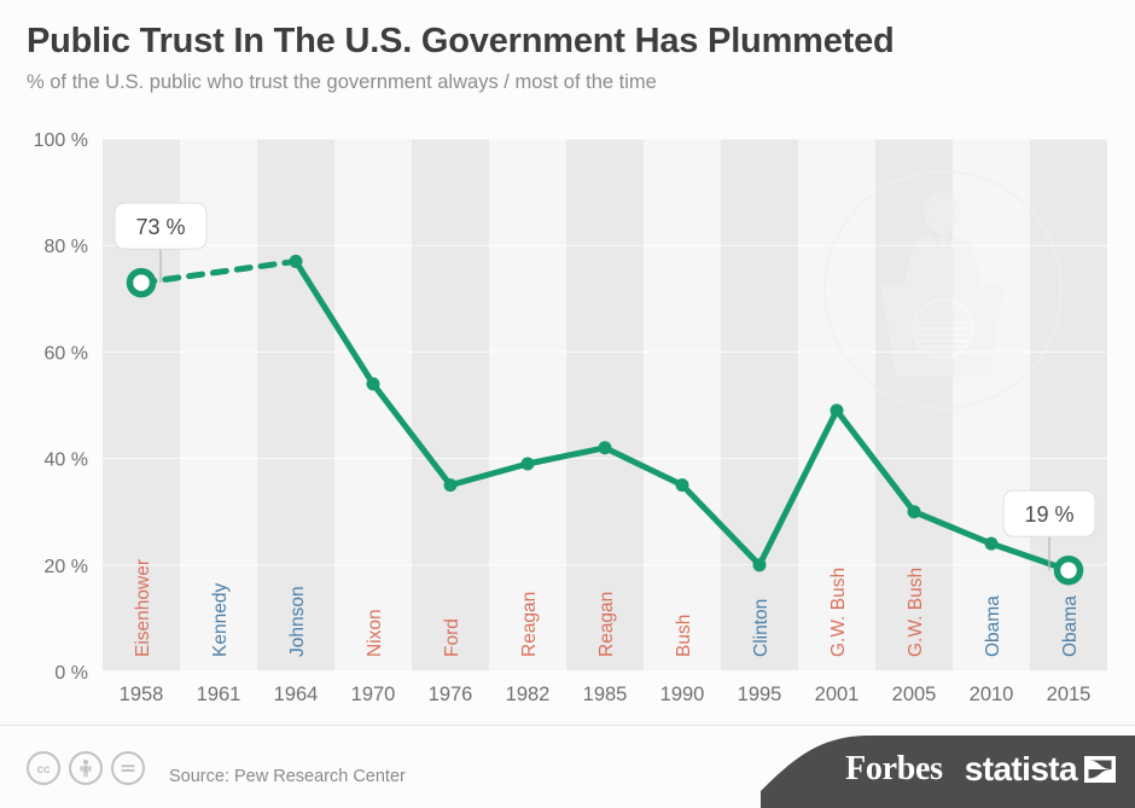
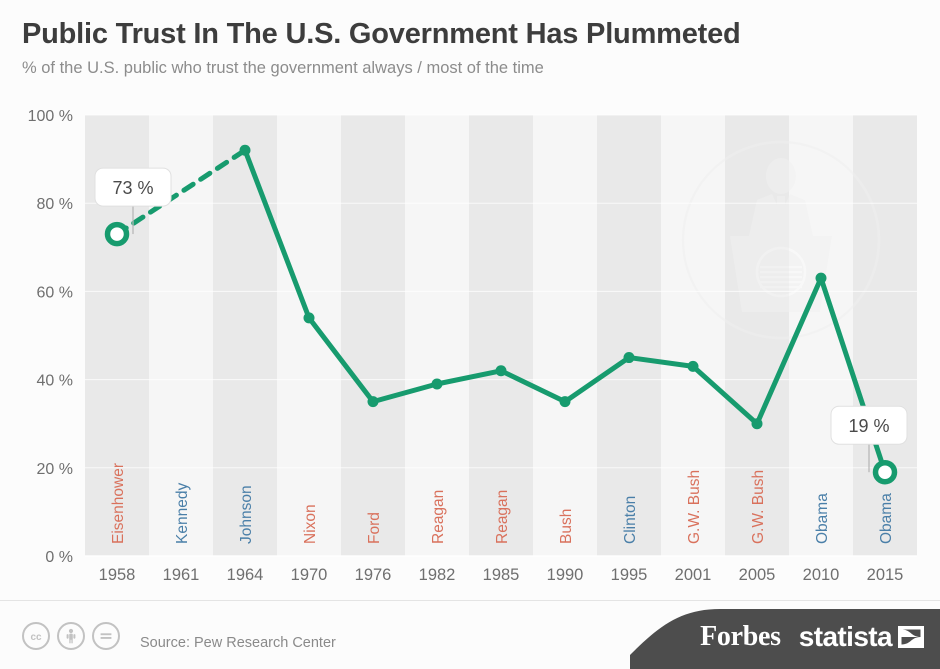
1964: 77% -> 92%
1995: 20% -> 45%
2001: 49% -> 43%
2010: 24% -> 63%
